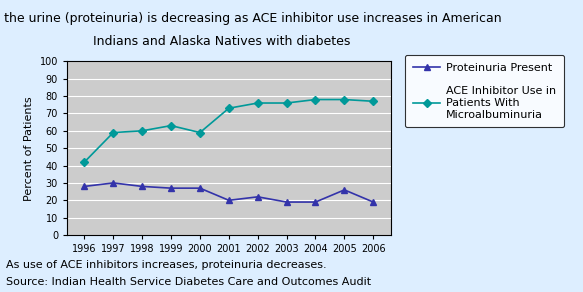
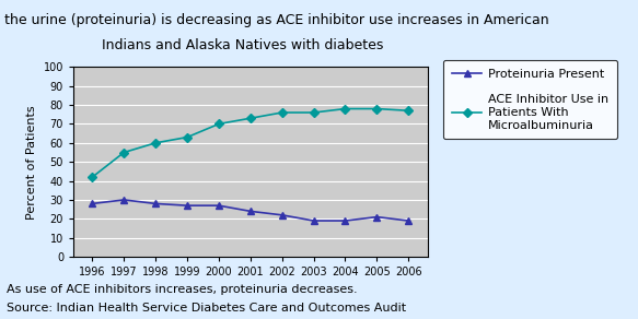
ACE Inhibitor Use in Patients With Microalbuminuria/1997: 59 -> 55
ACE Inhibitor Use in Patients With Microalbuminuria/2000: 59 -> 70
Proteinuria Present/2001: 20 -> 24
Proteinuria Present/2005: 26 -> 21
